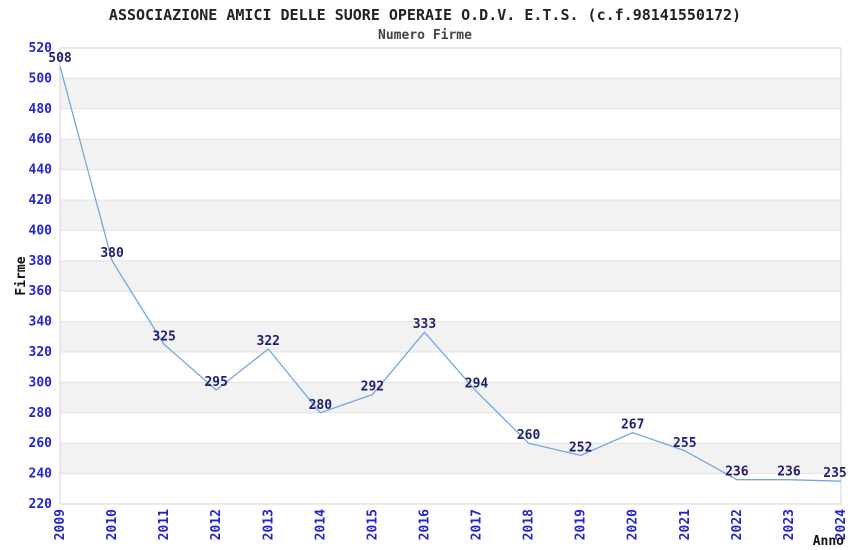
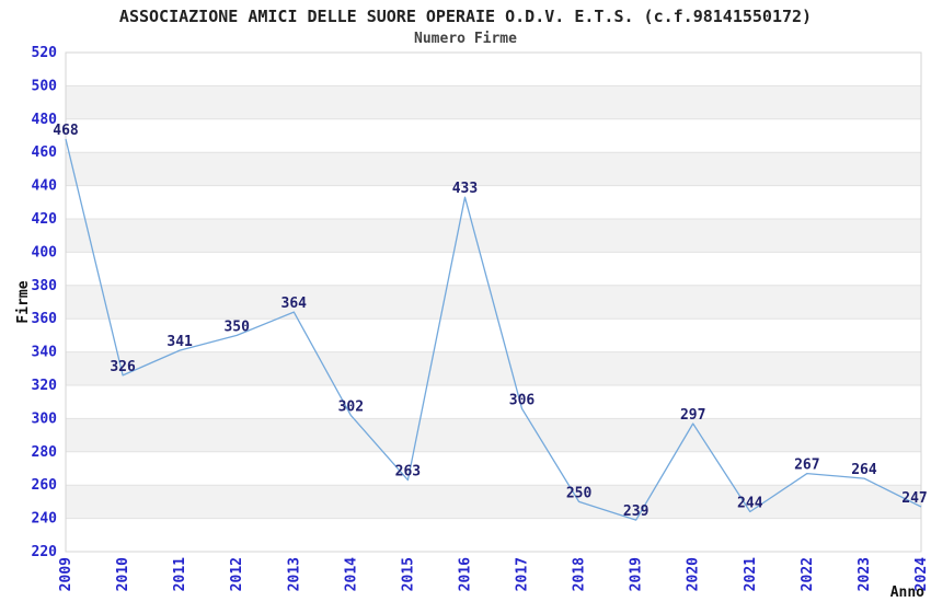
2009: 508 -> 468
2010: 380 -> 326
2011: 325 -> 341
2012: 295 -> 350
2013: 322 -> 364
2014: 280 -> 302
2015: 292 -> 263
2016: 333 -> 433
2017: 294 -> 306
2018: 260 -> 250
2019: 252 -> 239
2020: 267 -> 297
2021: 255 -> 244
2022: 236 -> 267
2023: 236 -> 264
2024: 235 -> 247
